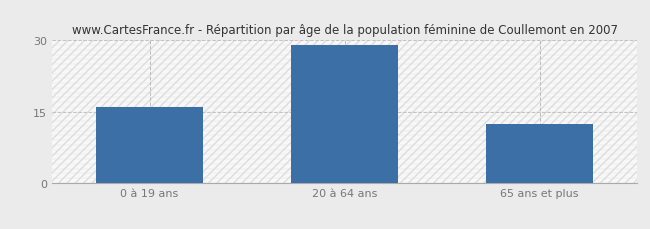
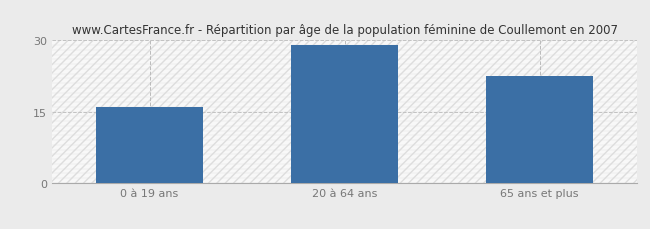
65 ans et plus: 12.5 -> 22.5
